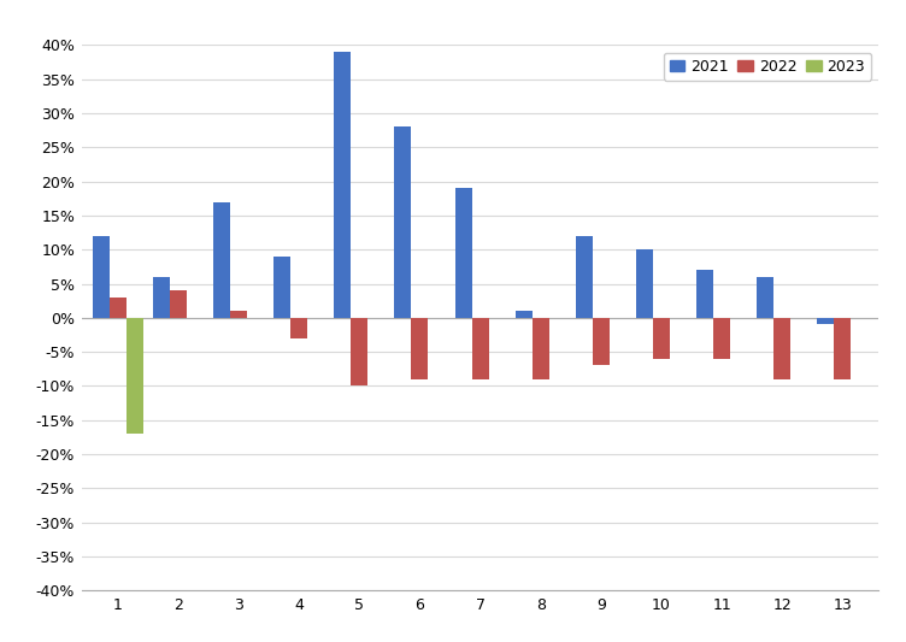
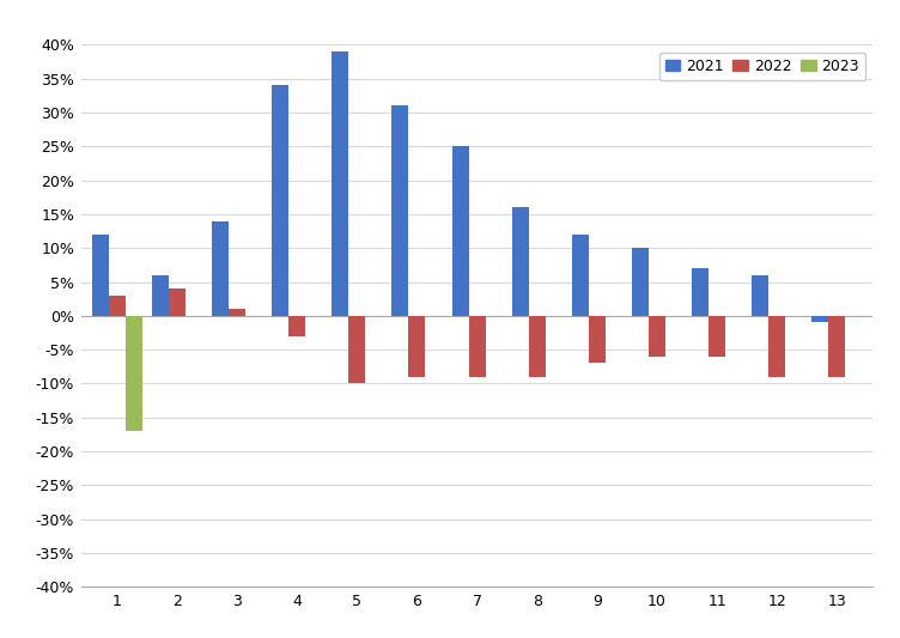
2021/3: 17% -> 14%
2021/4: 9% -> 34%
2021/6: 28% -> 31%
2021/7: 19% -> 25%
2021/8: 1% -> 16%
